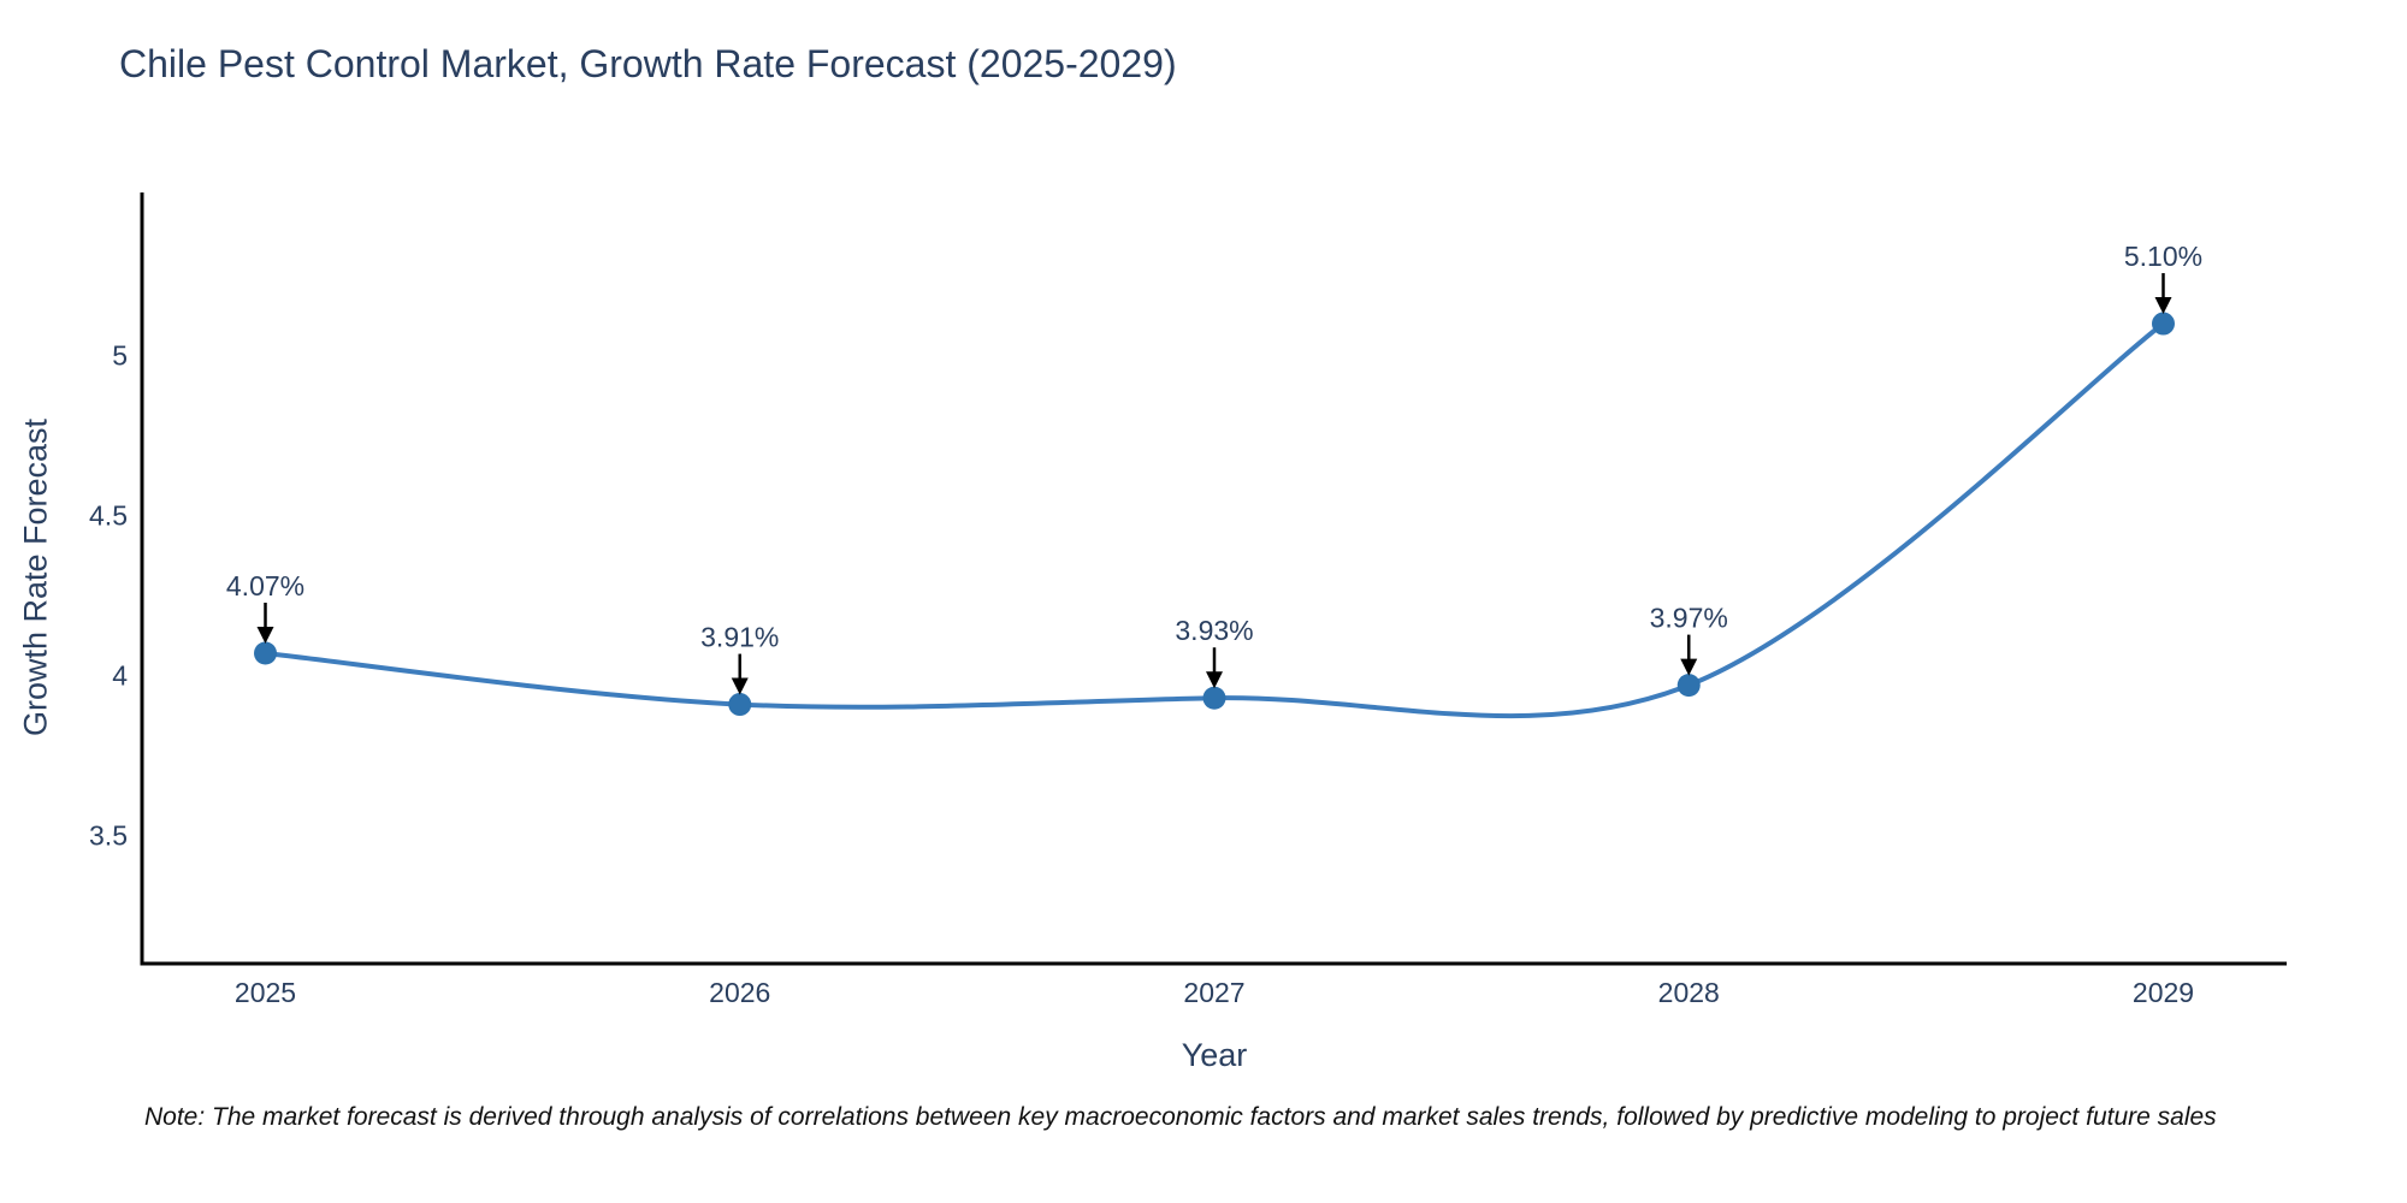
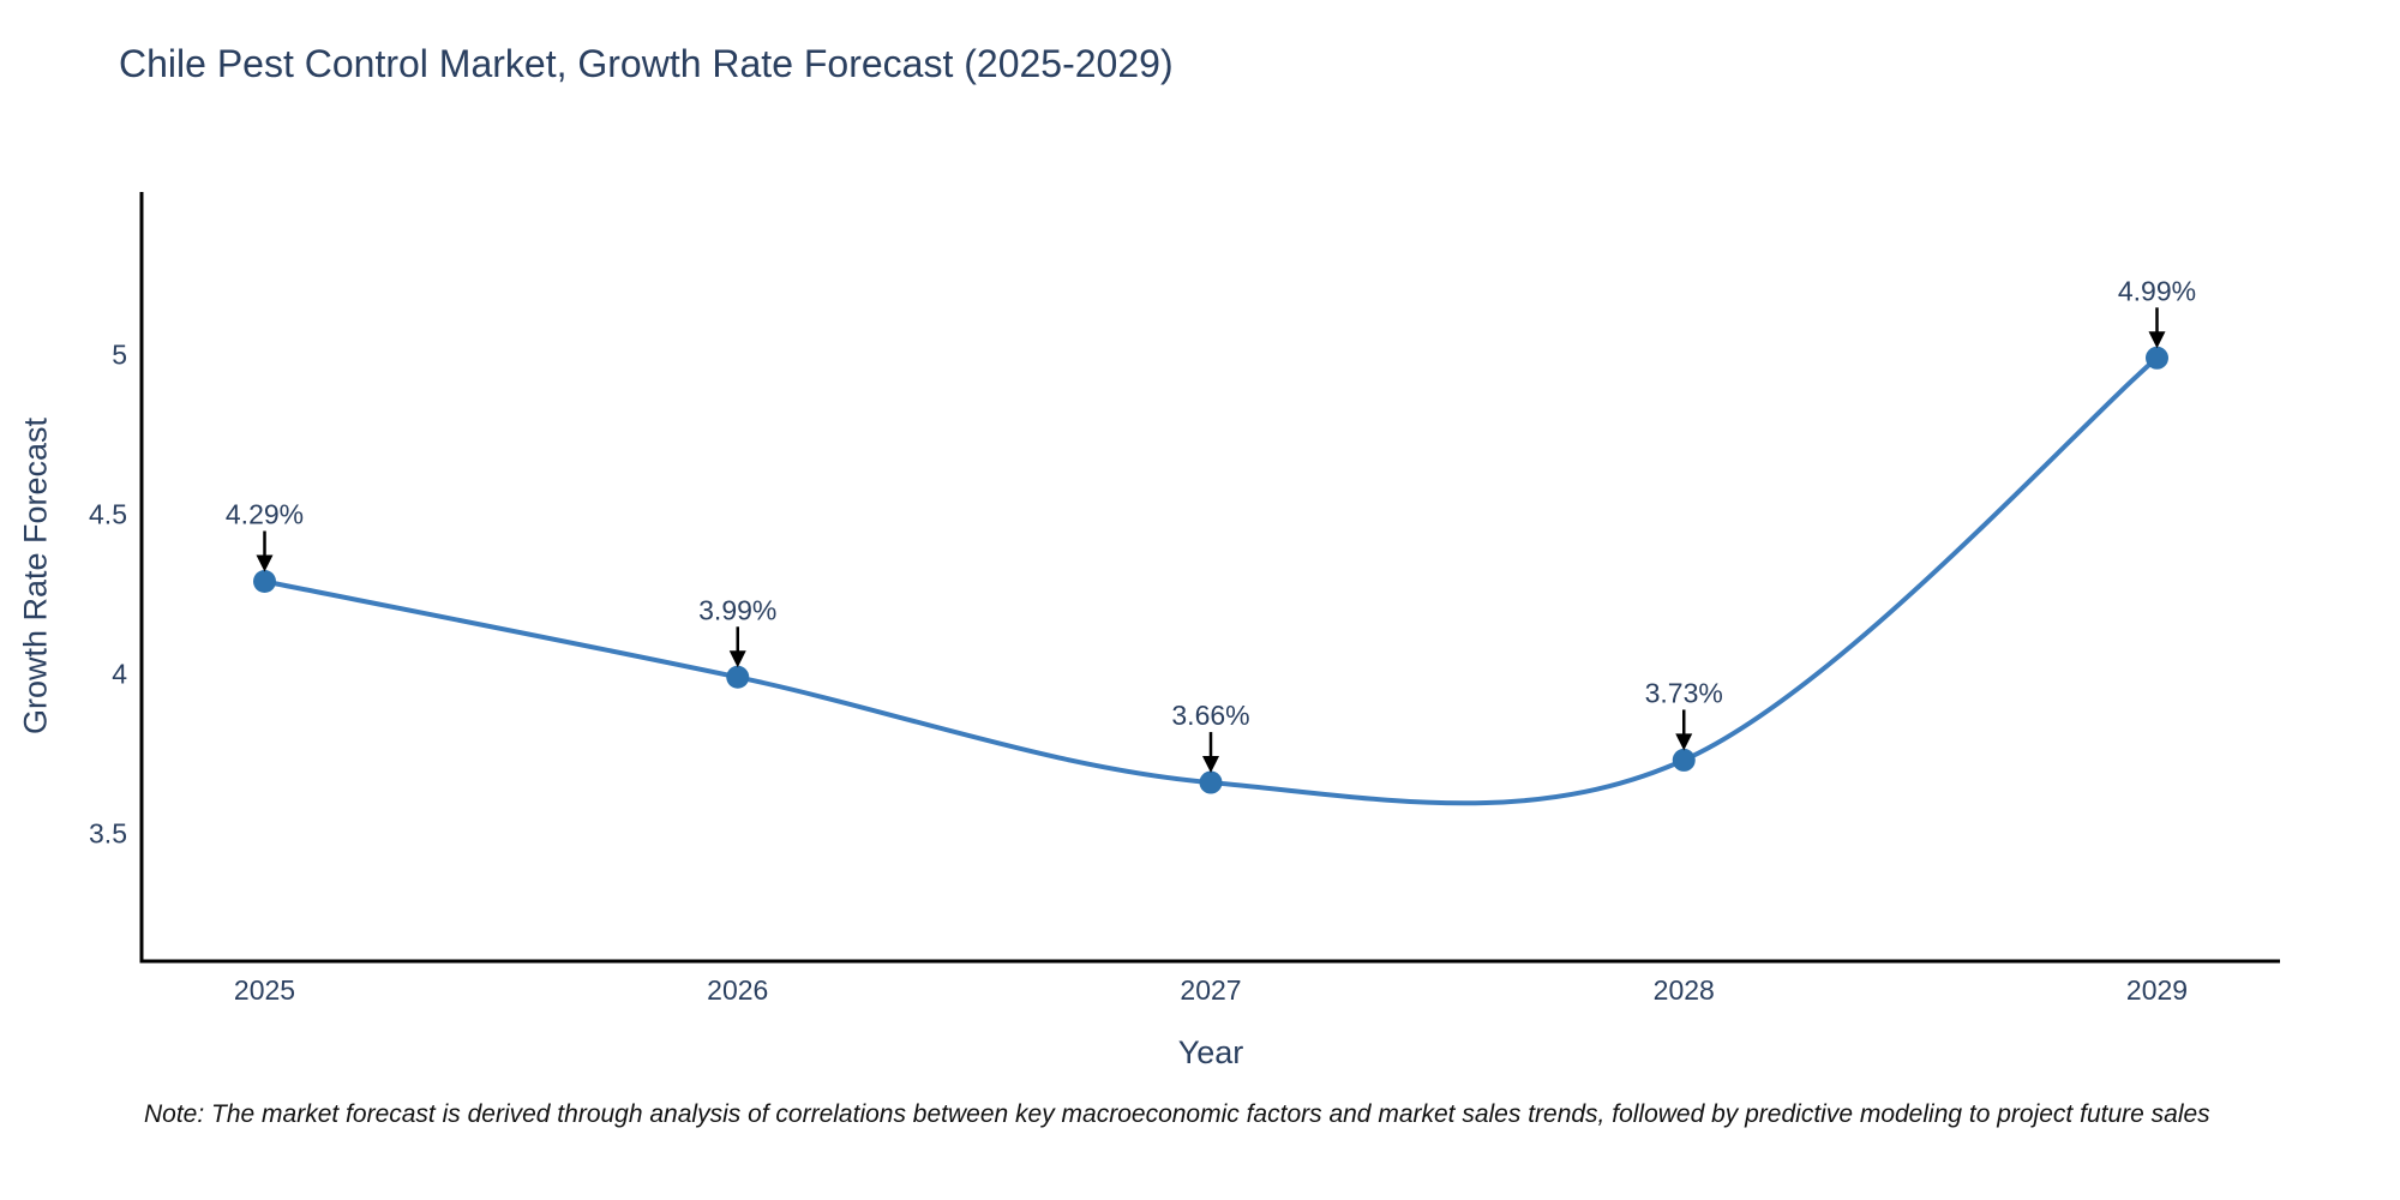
2025: 4.07% -> 4.29%
2026: 3.91% -> 3.99%
2027: 3.93% -> 3.66%
2028: 3.97% -> 3.73%
2029: 5.10% -> 4.99%
